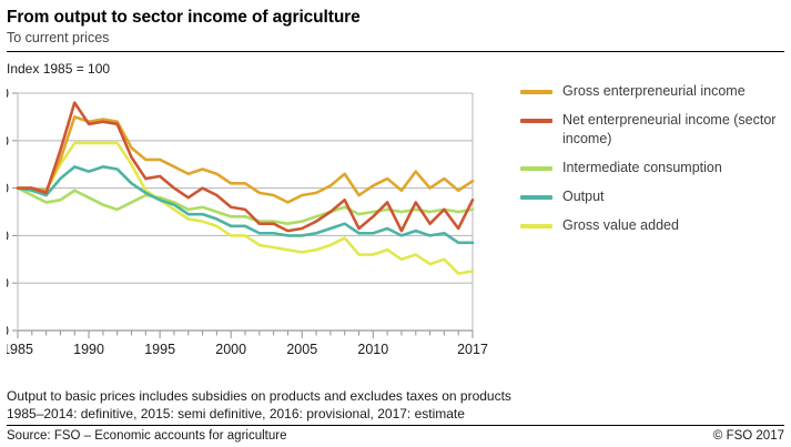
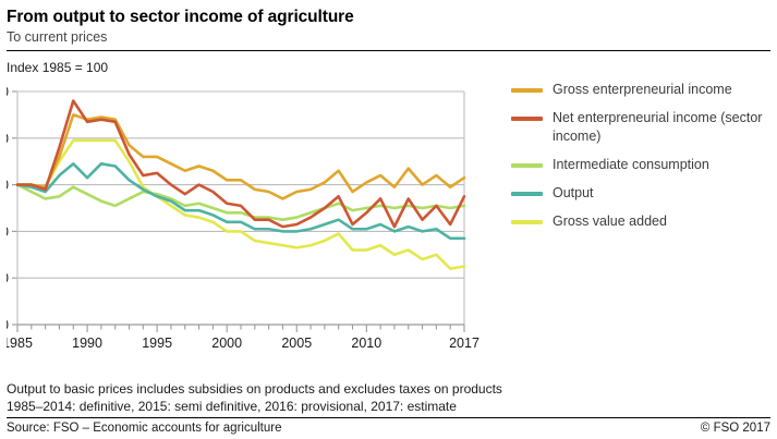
Output/1990: 107 -> 103
